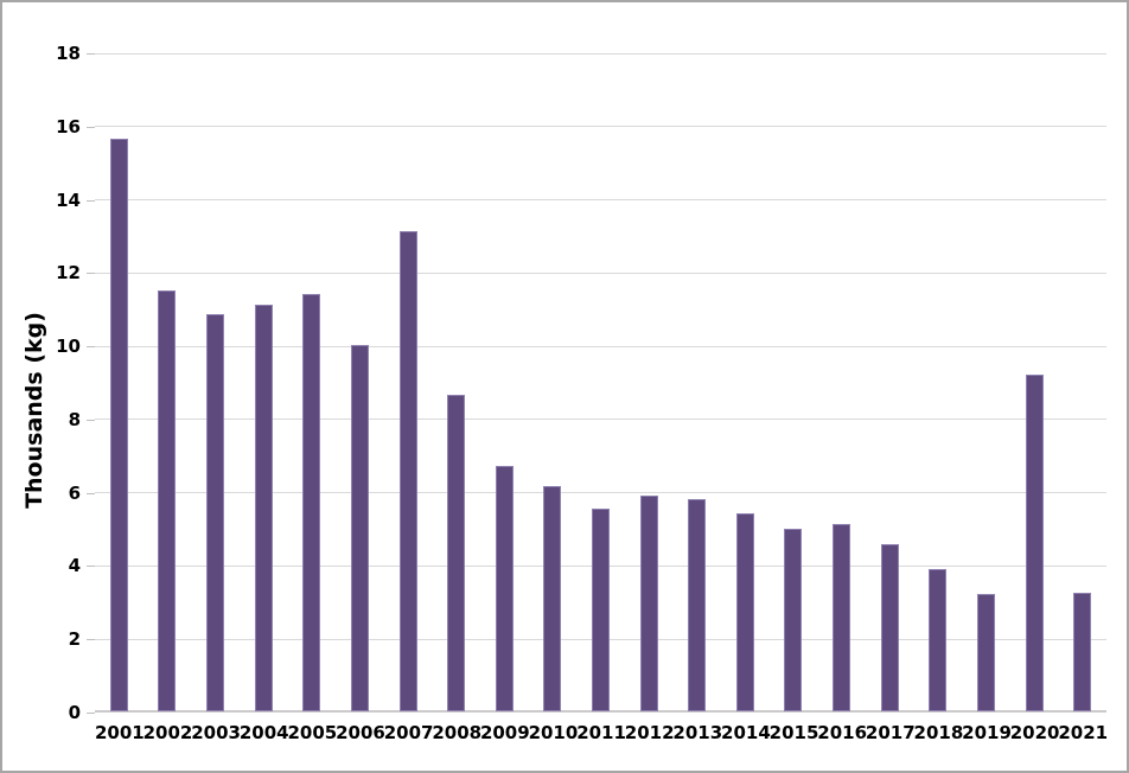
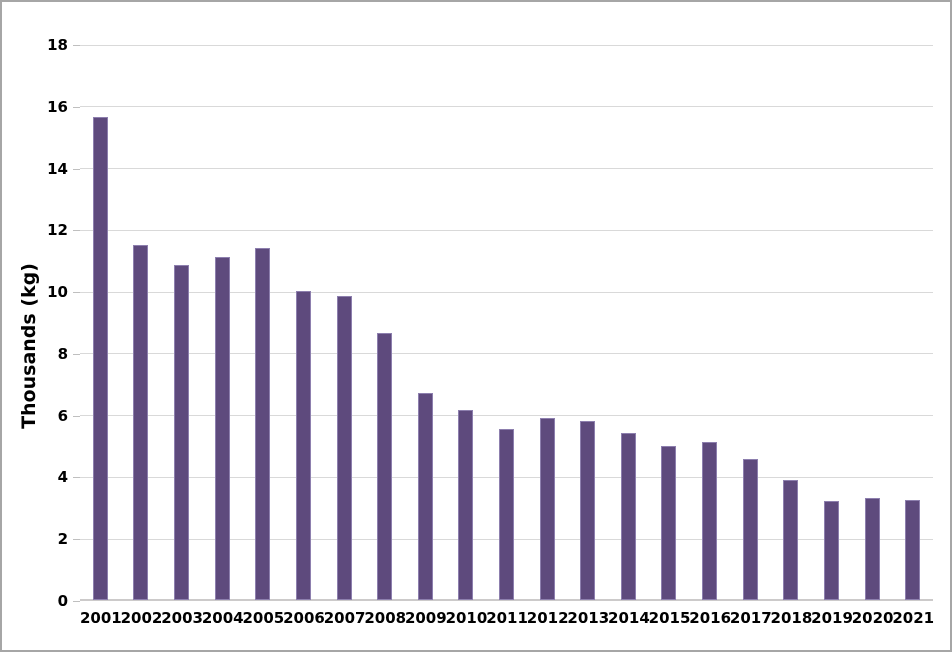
2007: 13.1 -> 9.8
2020: 9.2 -> 3.3
